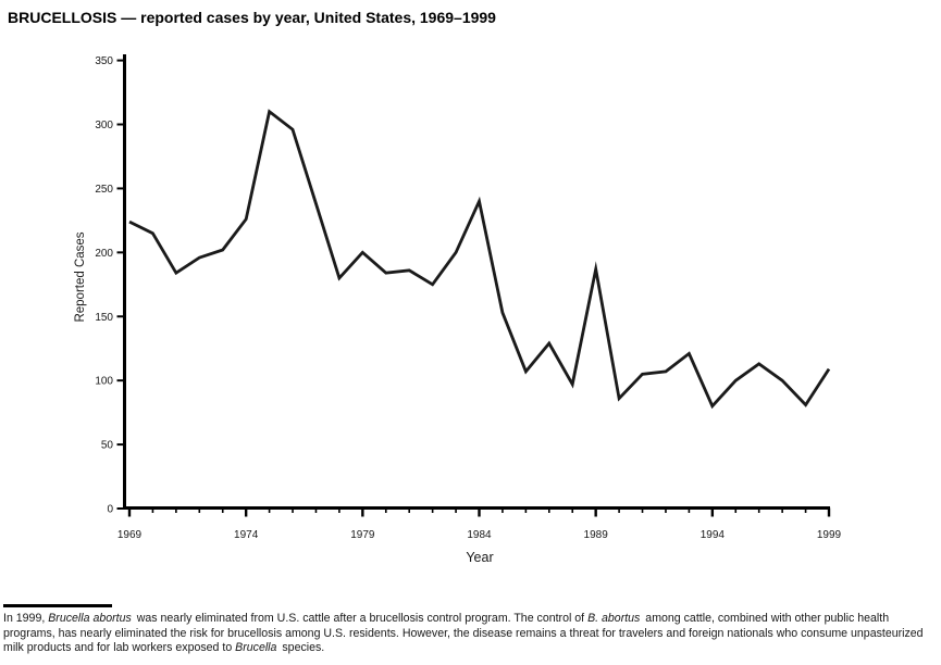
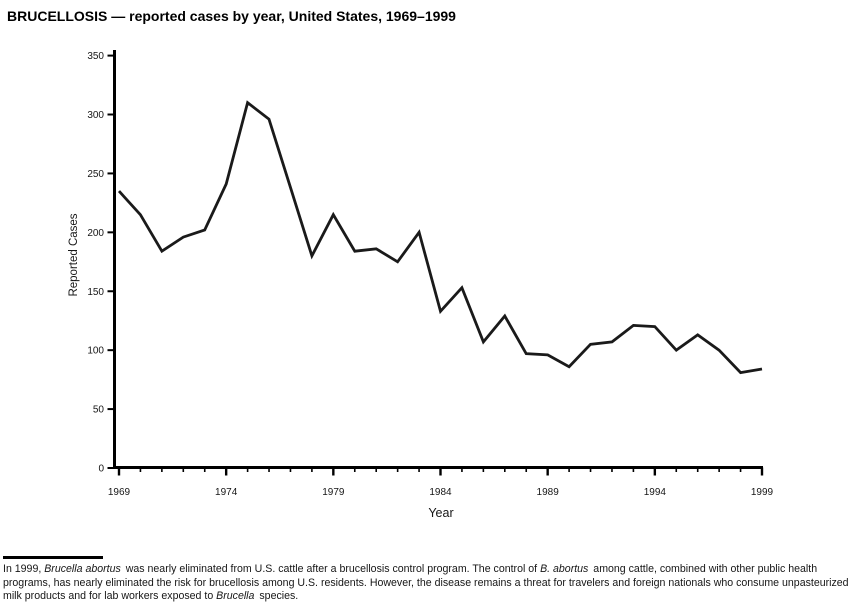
1969: 224 -> 235
1974: 226 -> 241
1979: 200 -> 215
1984: 240 -> 133
1989: 187 -> 96
1994: 80 -> 120
1999: 109 -> 84
